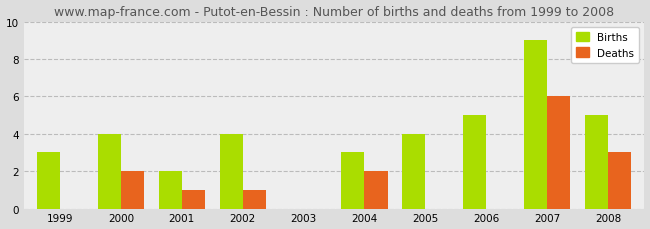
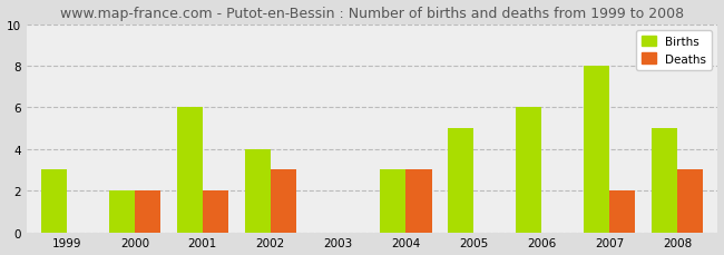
Births/2000: 4 -> 2
Births/2001: 2 -> 6
Deaths/2001: 1 -> 2
Deaths/2002: 1 -> 3
Deaths/2004: 2 -> 3
Births/2005: 4 -> 5
Births/2006: 5 -> 6
Births/2007: 9 -> 8
Deaths/2007: 6 -> 2
